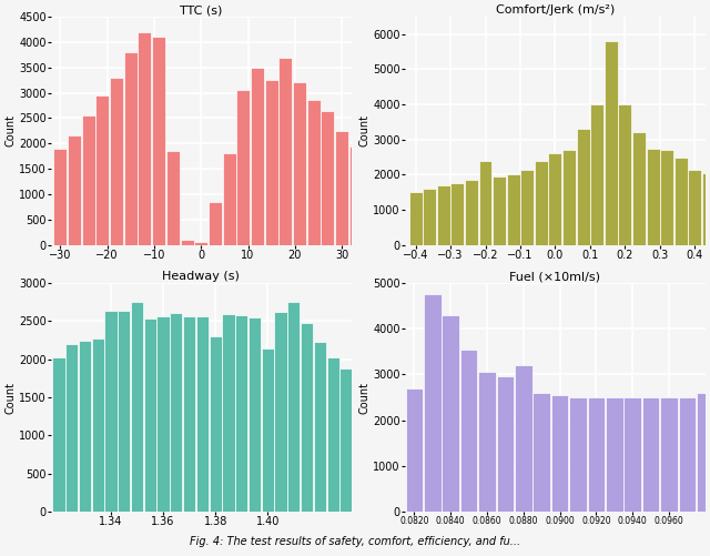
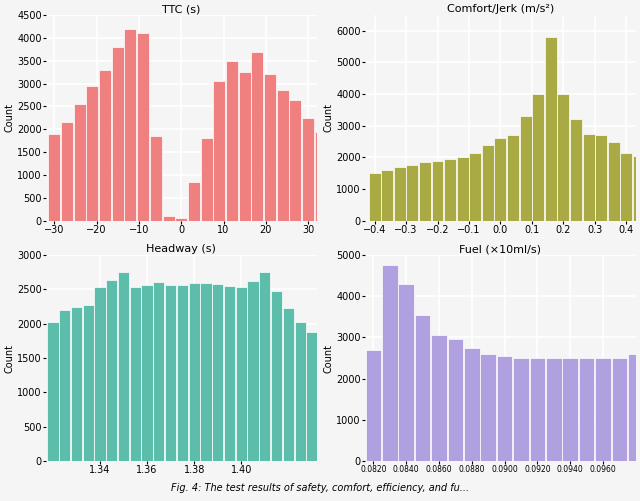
Comfort/Jerk (m/s²)/−0.2: 2400 -> 1900
Headway (s)/1.34: 2640 -> 2530
Headway (s)/1.38: 2300 -> 2600
Headway (s)/1.40: 2140 -> 2540
Fuel (×10ml/s)/0.0880: 3200 -> 2750
